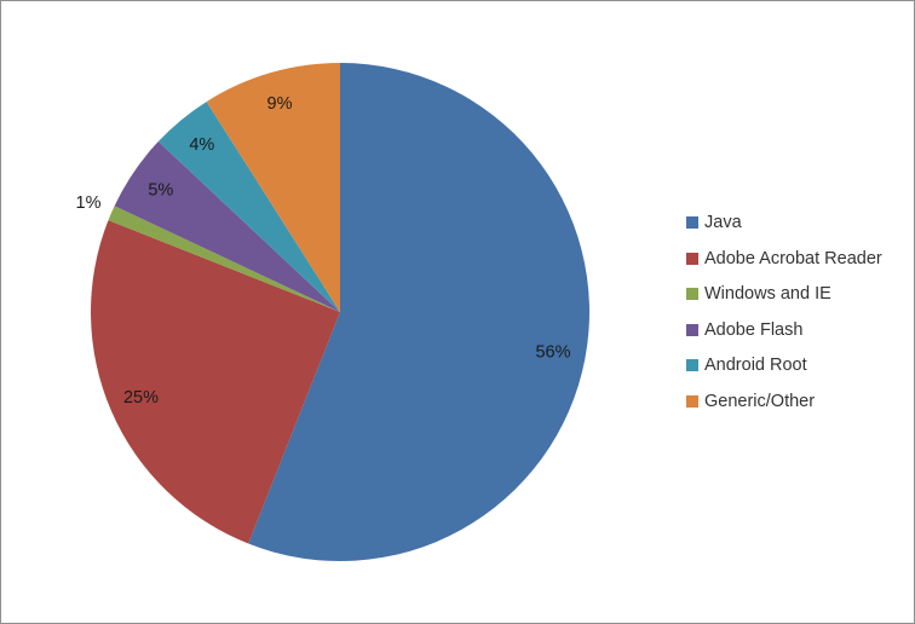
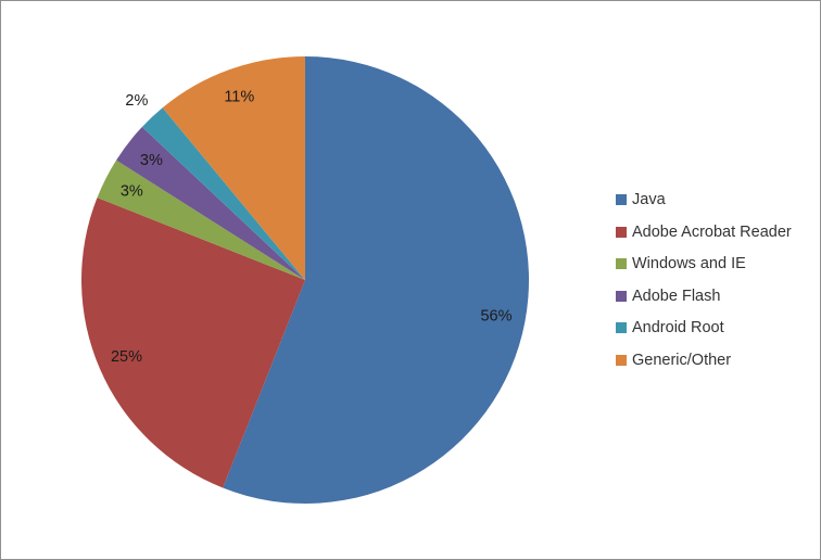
Windows and IE: 1% -> 3%
Adobe Flash: 5% -> 3%
Android Root: 4% -> 2%
Generic/Other: 9% -> 11%
